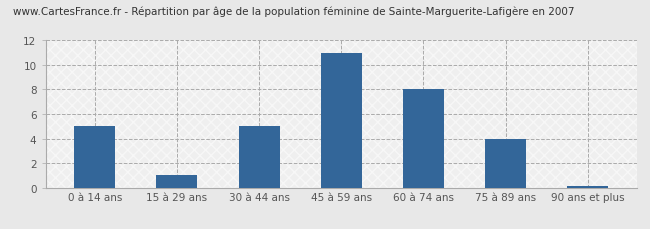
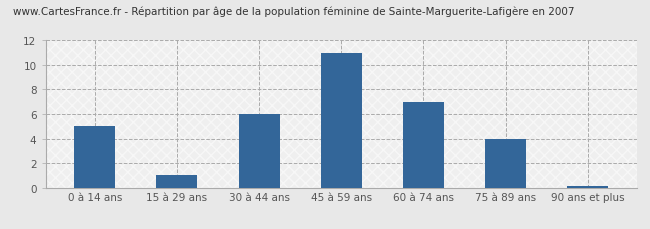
30 à 44 ans: 5.0 -> 6.0
60 à 74 ans: 8.0 -> 7.0
